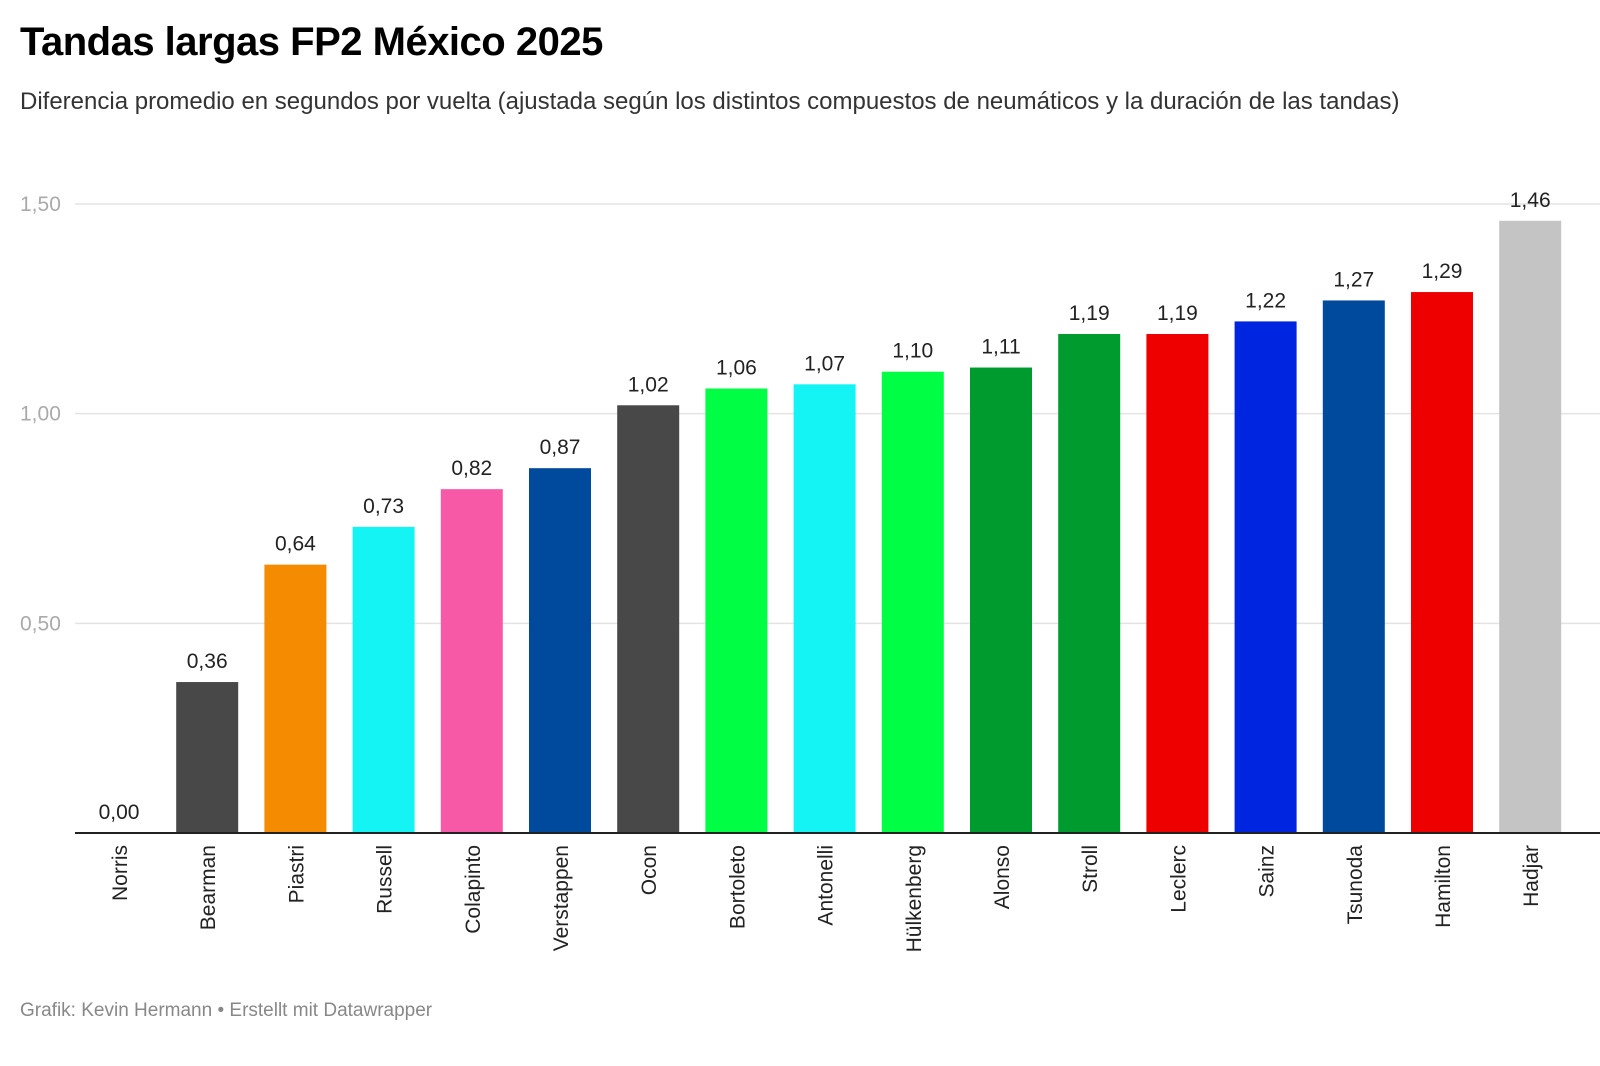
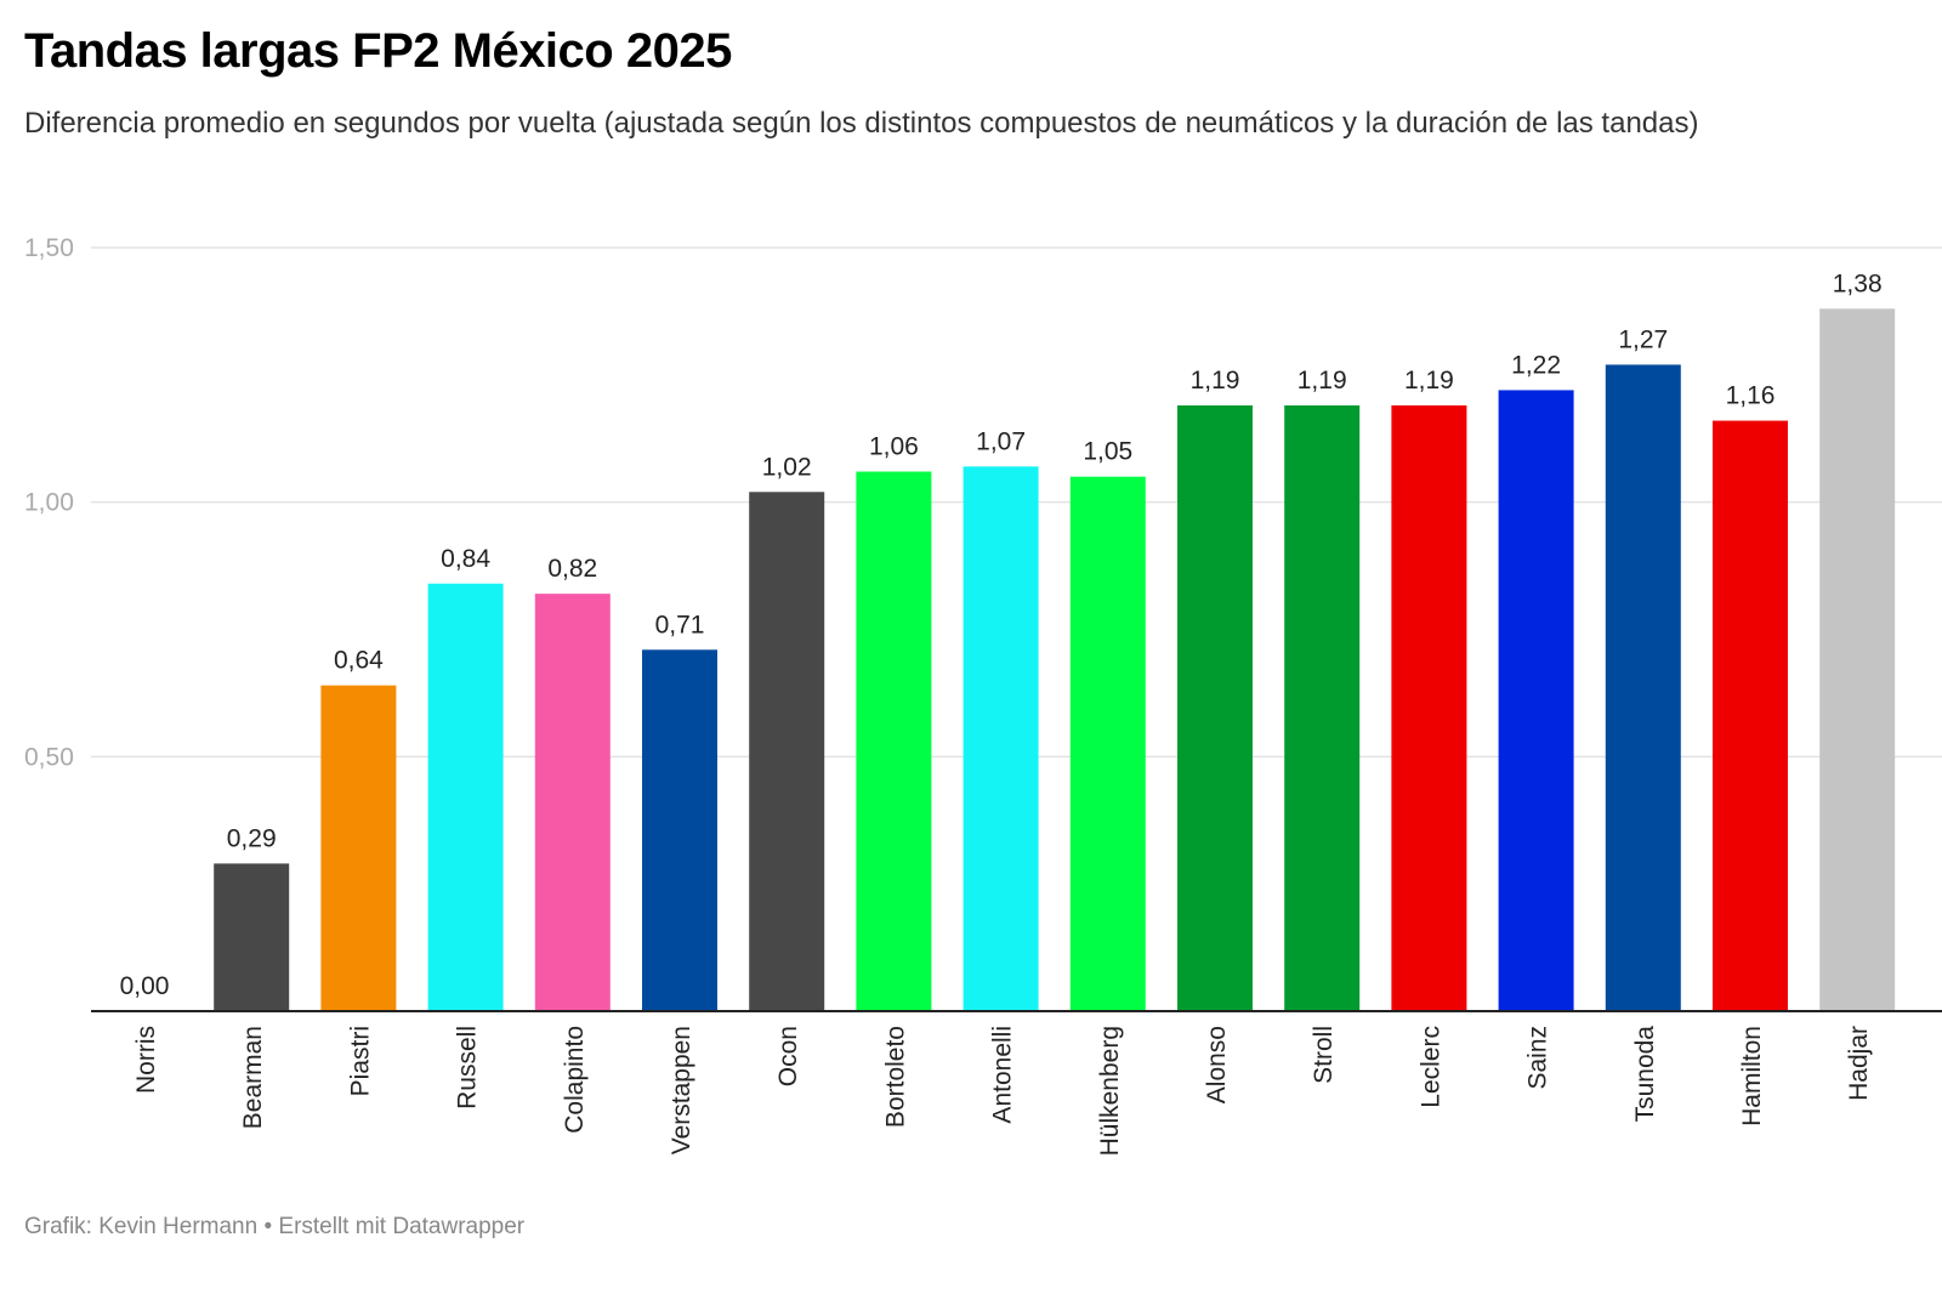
Bearman: 0,36 -> 0,29
Russell: 0,73 -> 0,84
Verstappen: 0,87 -> 0,71
Hülkenberg: 1,10 -> 1,05
Alonso: 1,11 -> 1,19
Hamilton: 1,29 -> 1,16
Hadjar: 1,46 -> 1,38
